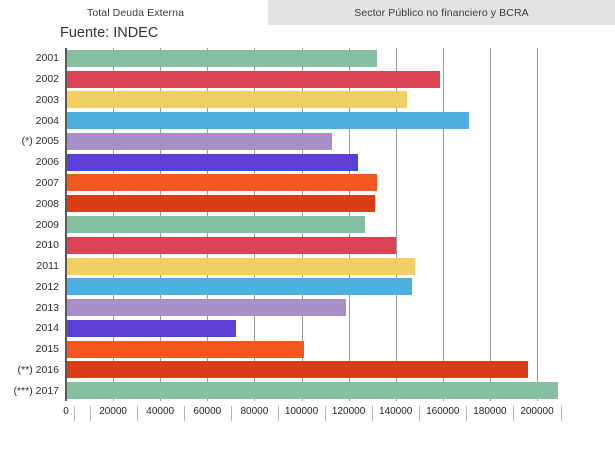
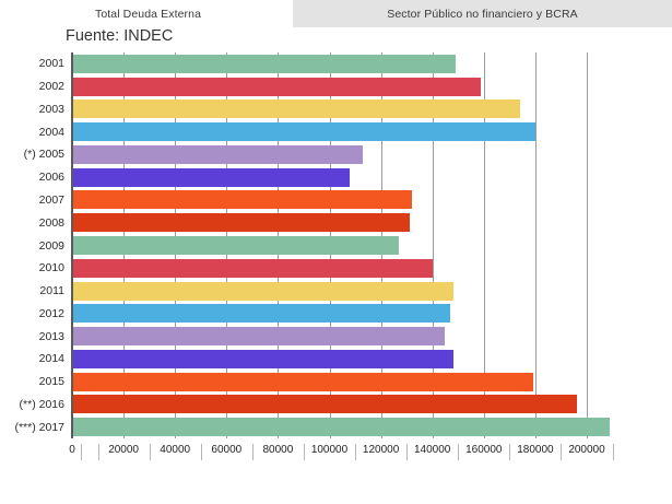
2001: 132000 -> 149000
2003: 145000 -> 174000
2004: 171000 -> 180000
2006: 124000 -> 108000
2013: 119000 -> 145000
2014: 72000 -> 148000
2015: 101000 -> 179000
